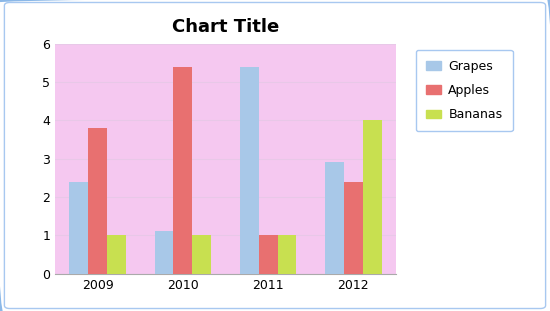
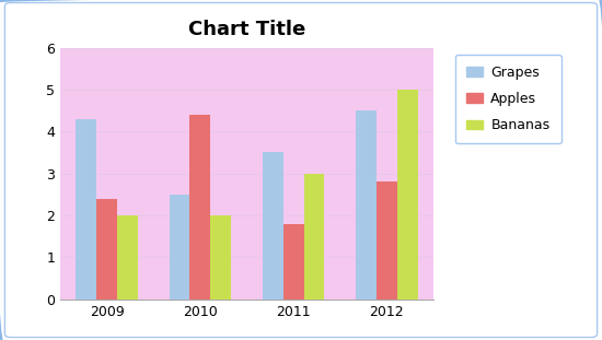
Grapes/2009: 2.4 -> 4.3
Apples/2009: 3.8 -> 2.4
Bananas/2009: 1 -> 2
Grapes/2010: 1.1 -> 2.5
Apples/2010: 5.4 -> 4.4
Bananas/2010: 1 -> 2
Grapes/2011: 5.4 -> 3.5
Apples/2011: 1.0 -> 1.8
Bananas/2011: 1 -> 3
Grapes/2012: 2.9 -> 4.5
Apples/2012: 2.4 -> 2.8
Bananas/2012: 4 -> 5
